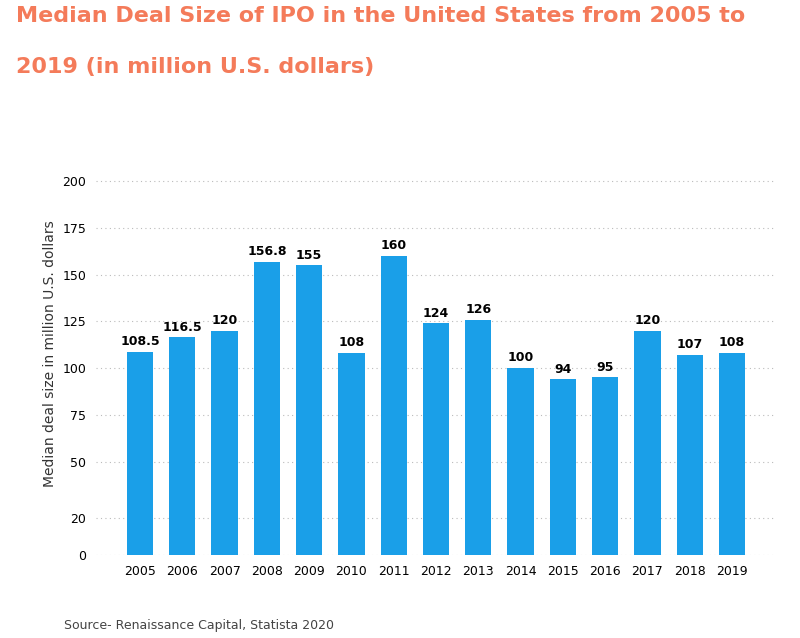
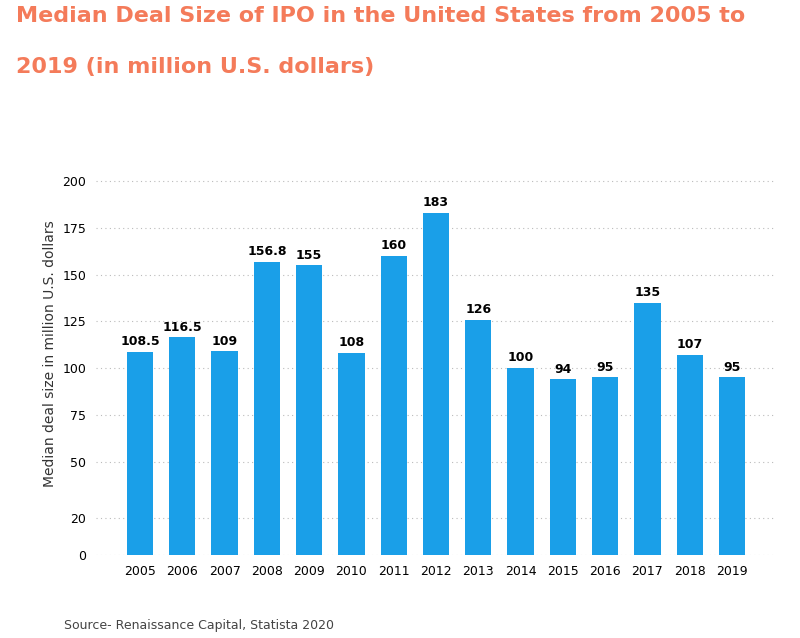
2007: 120 -> 109
2012: 124 -> 183
2017: 120 -> 135
2019: 108 -> 95
